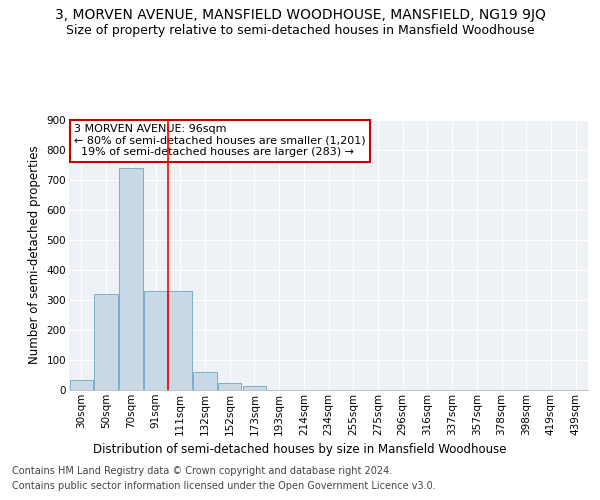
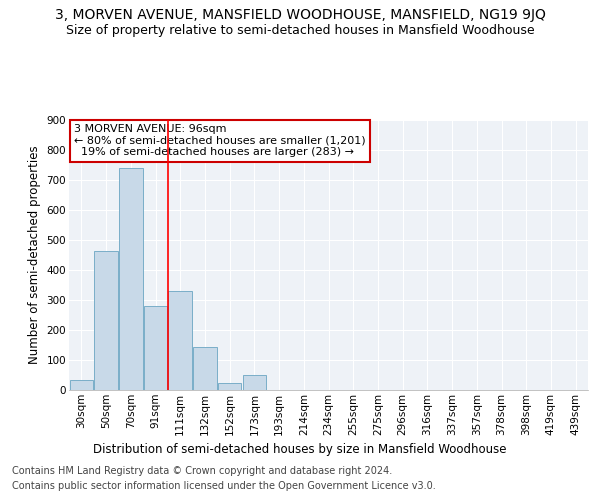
50sqm: 320 -> 465
91sqm: 330 -> 280
132sqm: 60 -> 145
173sqm: 13 -> 50
